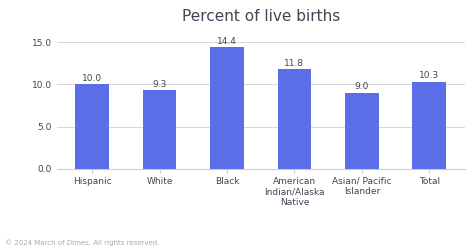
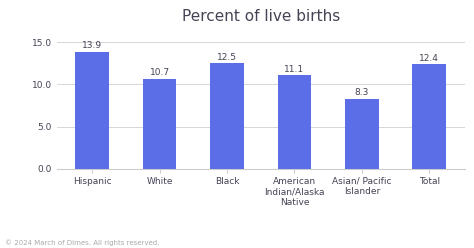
Hispanic: 10.0 -> 13.9
White: 9.3 -> 10.7
Black: 14.4 -> 12.5
American Indian/Alaska Native: 11.8 -> 11.1
Asian/ Pacific Islander: 9.0 -> 8.3
Total: 10.3 -> 12.4
